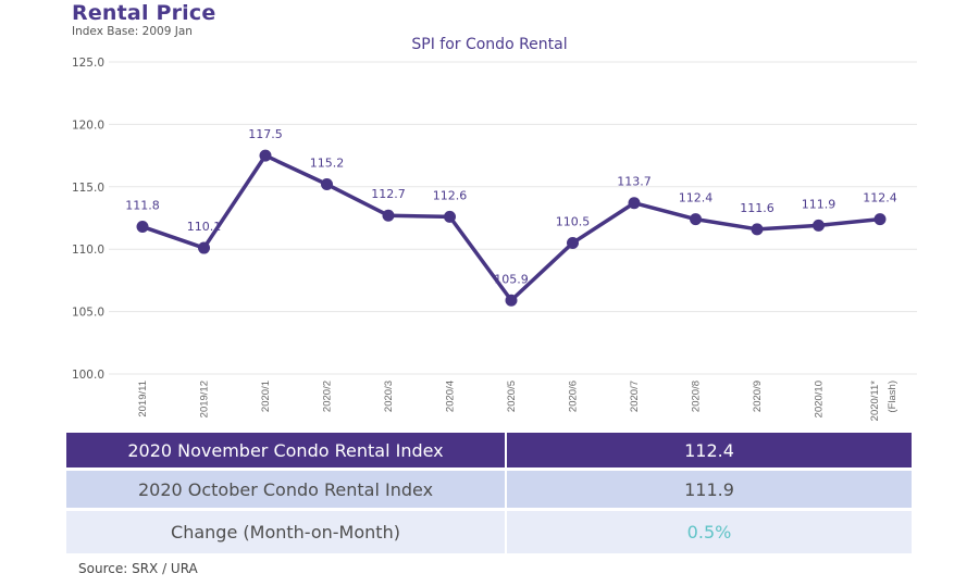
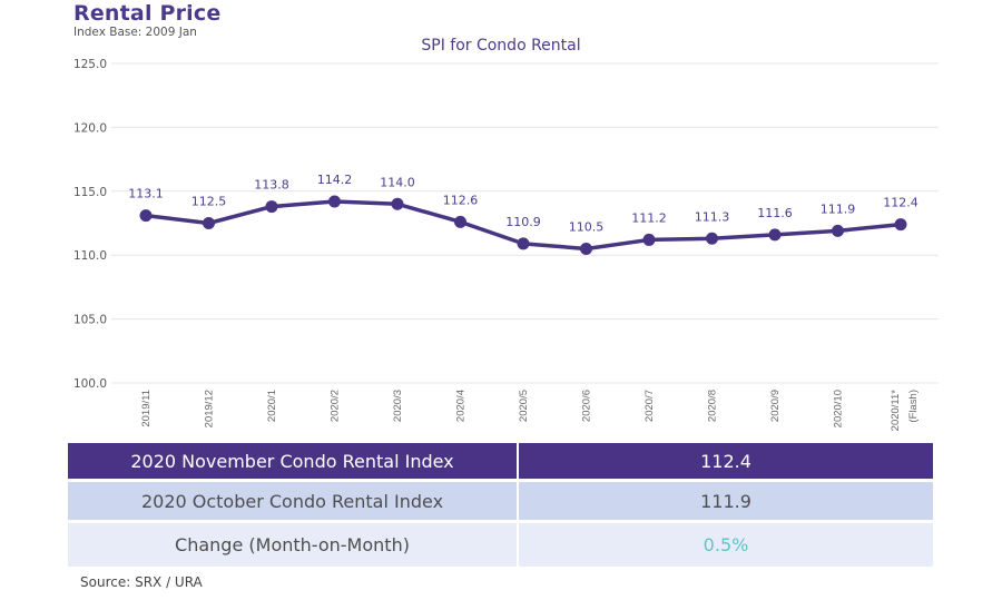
2019/11: 111.8 -> 113.1
2019/12: 110.1 -> 112.5
2020/1: 117.5 -> 113.8
2020/2: 115.2 -> 114.2
2020/3: 112.7 -> 114.0
2020/5: 105.9 -> 110.9
2020/7: 113.7 -> 111.2
2020/8: 112.4 -> 111.3
